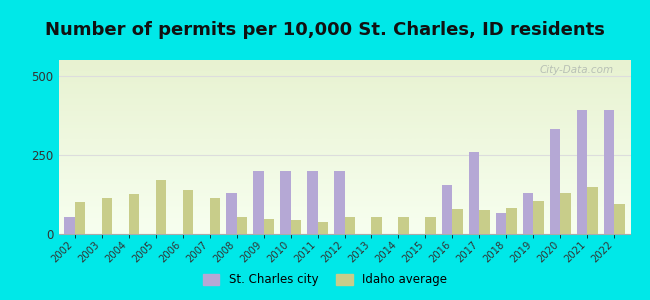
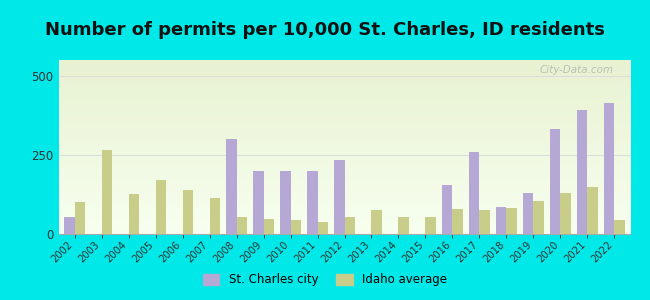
Idaho average/2003: 115 -> 265
St. Charles city/2008: 130 -> 300
St. Charles city/2012: 200 -> 235
Idaho average/2013: 55 -> 75
St. Charles city/2018: 65 -> 85
St. Charles city/2022: 393 -> 415
Idaho average/2022: 95 -> 45
